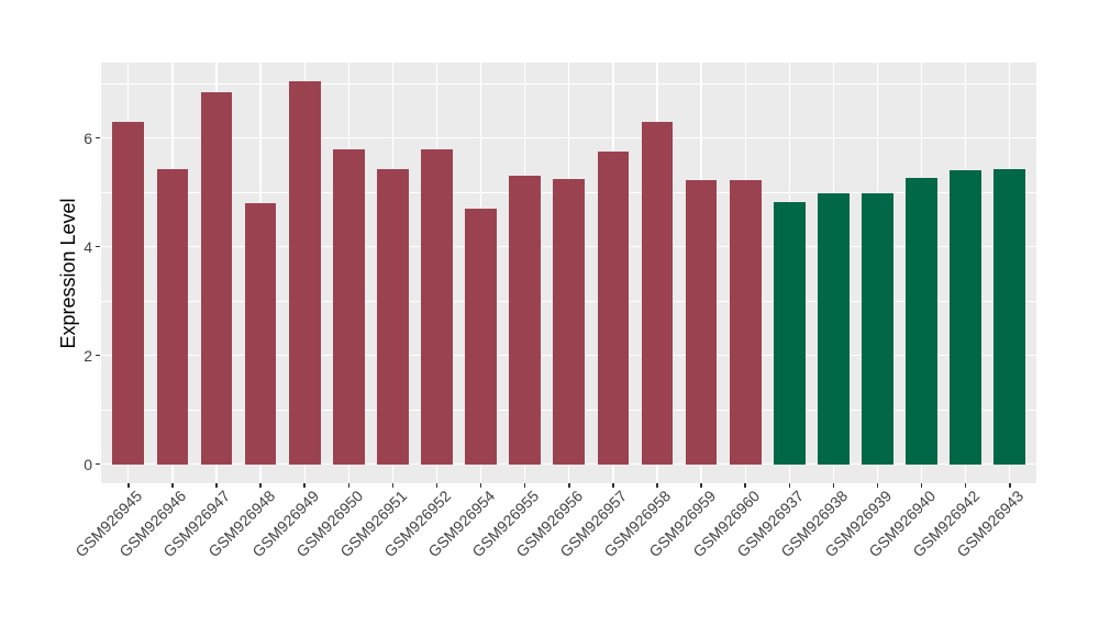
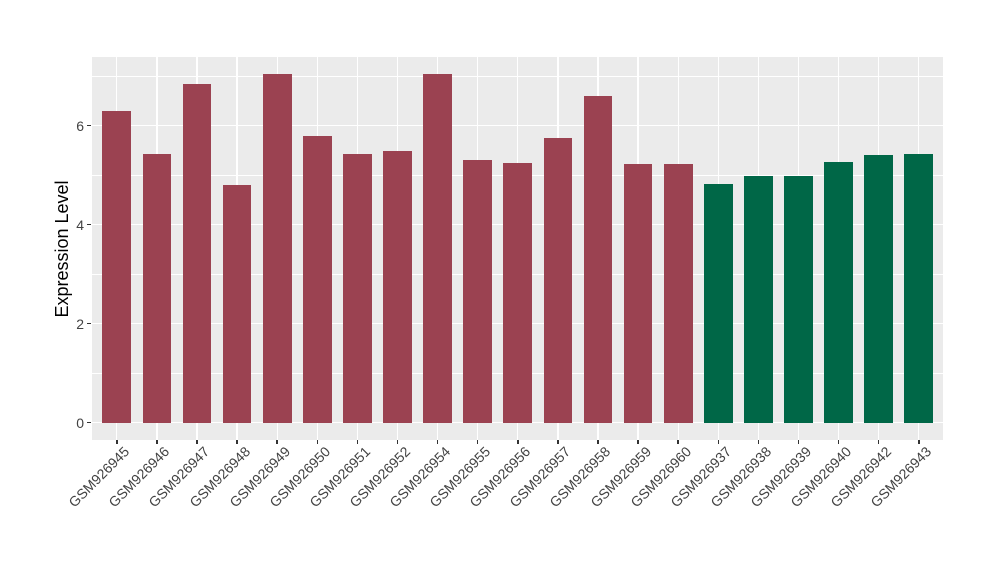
GSM926952: 5.8 -> 5.5
GSM926954: 4.7 -> 7.0
GSM926958: 6.3 -> 6.6
